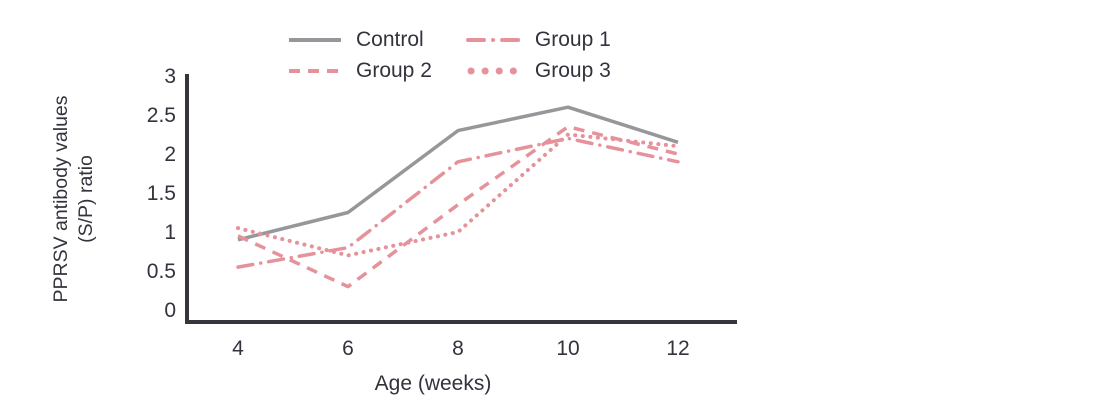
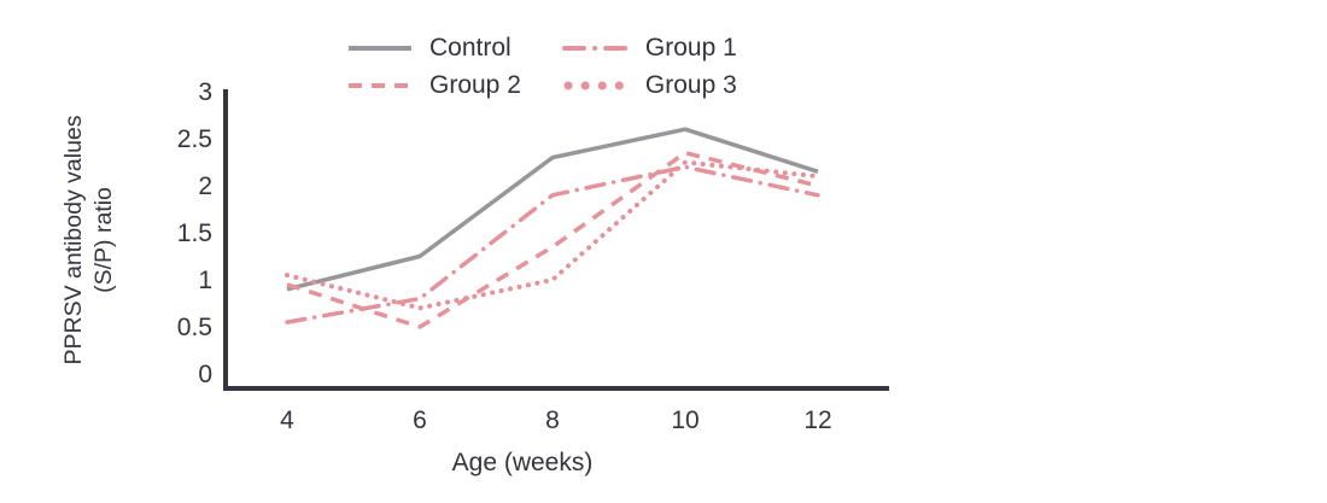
Group 2/6: 0.3 -> 0.5
